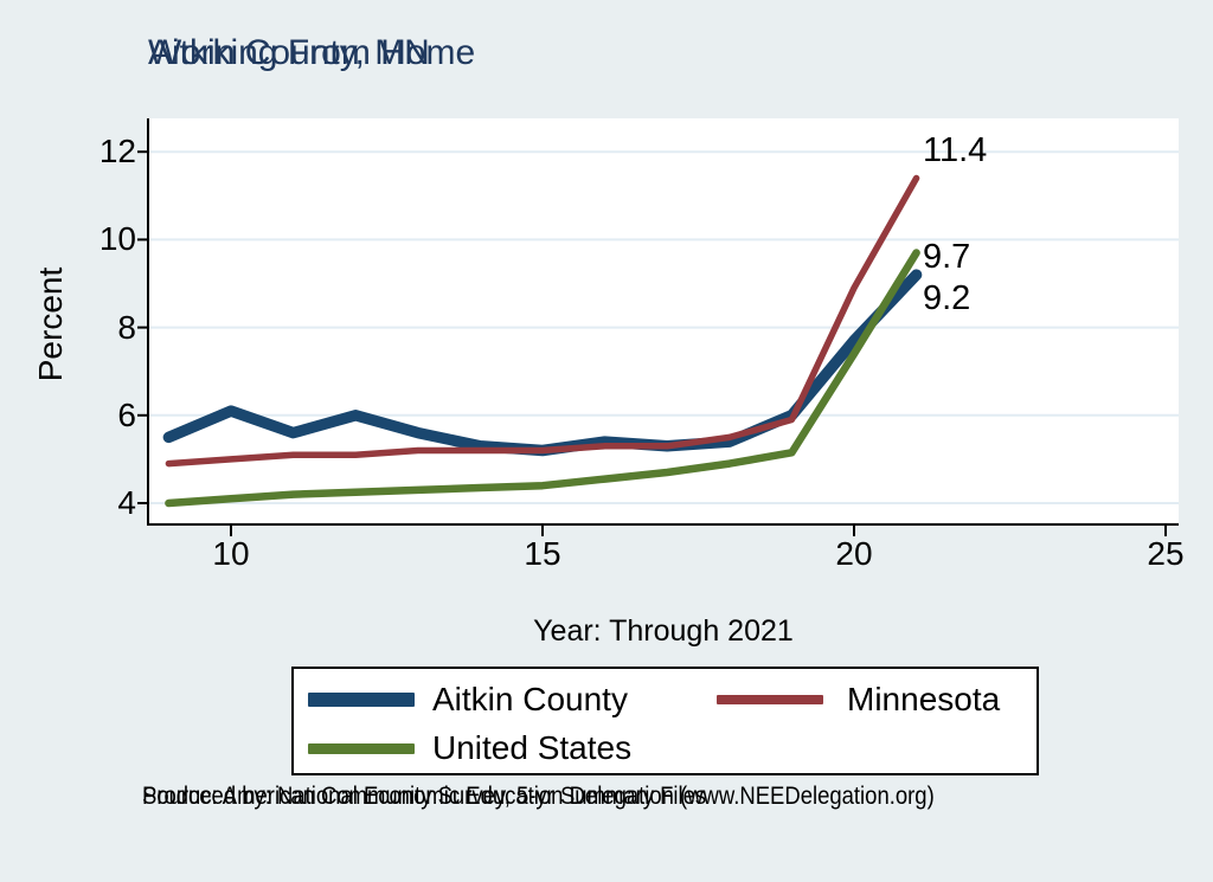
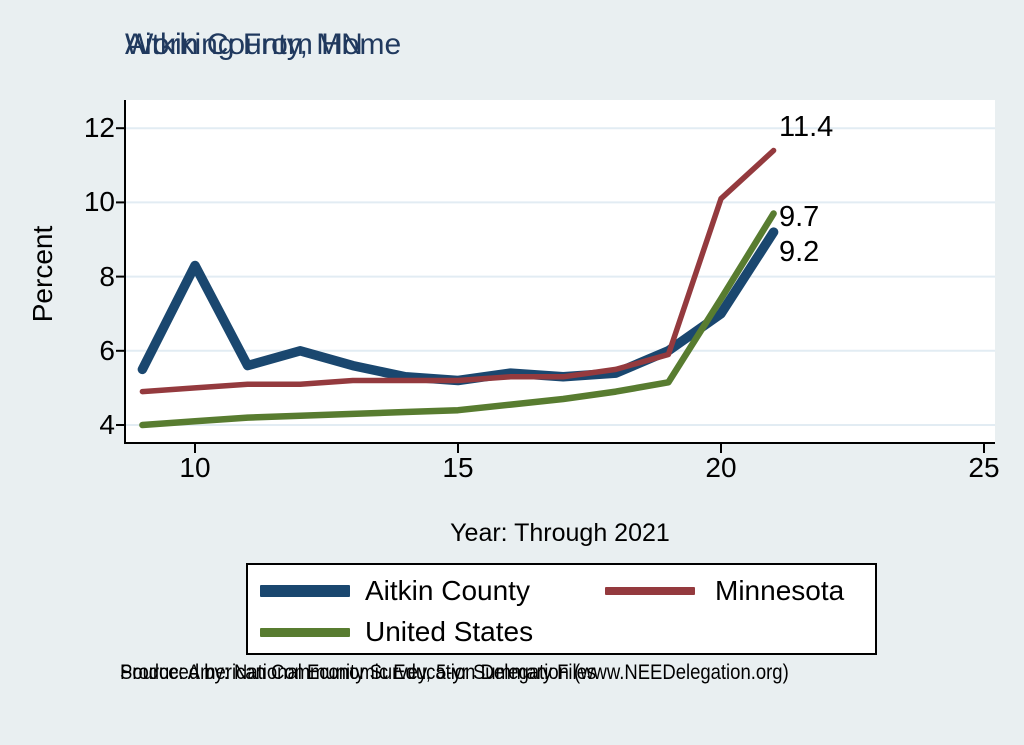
Aitkin County/10: 6.1 -> 8.3
Aitkin County/20: 7.7 -> 7.0
Minnesota/20: 8.9 -> 10.1
